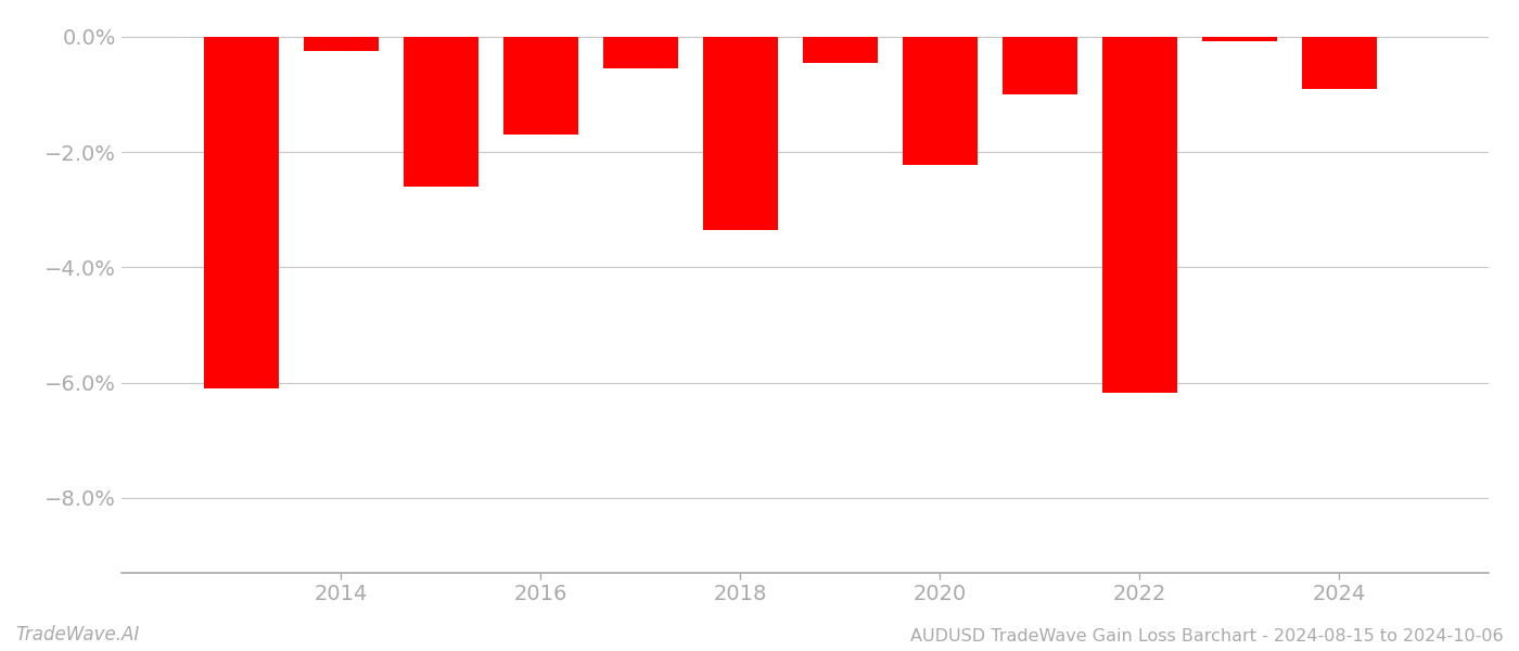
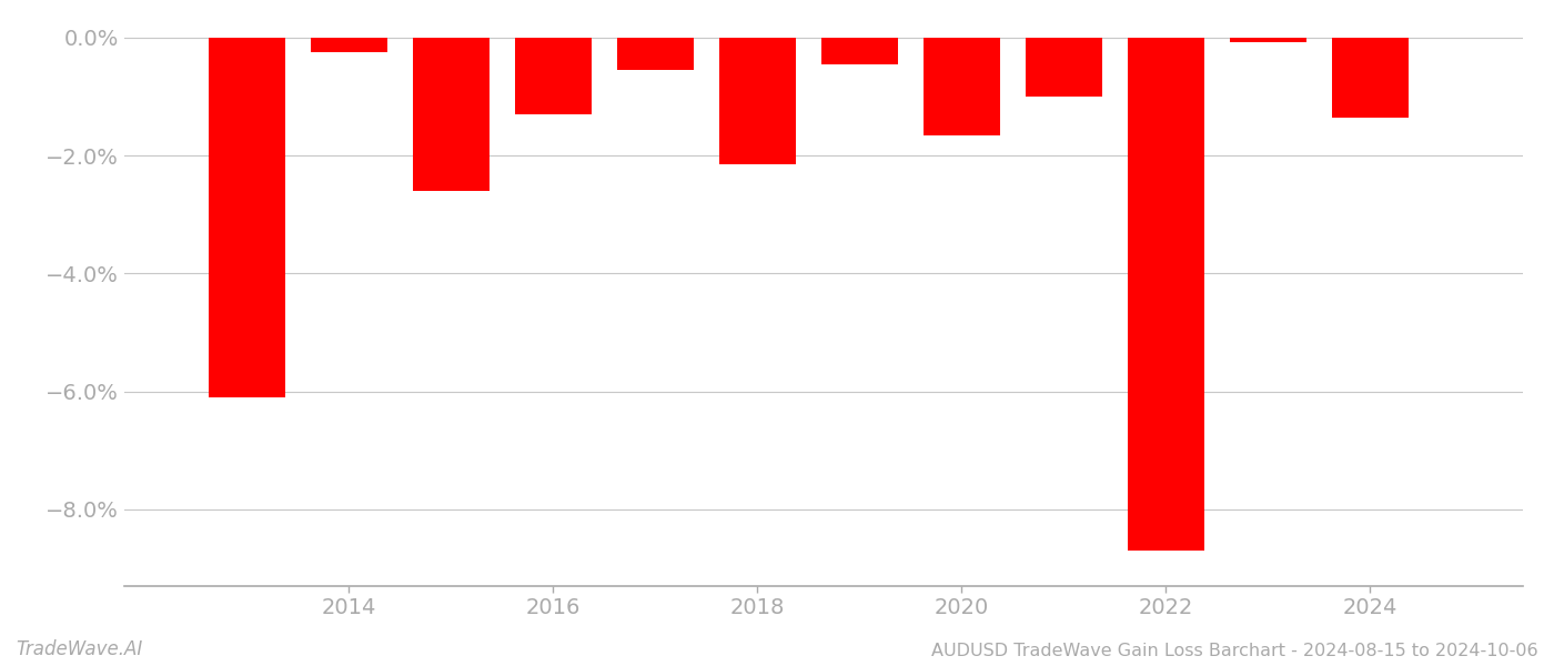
2016: -1.70% -> -1.30%
2018: -3.36% -> -2.15%
2020: -2.22% -> -1.65%
2022: -6.18% -> -8.70%
2024: -0.90% -> -1.35%
